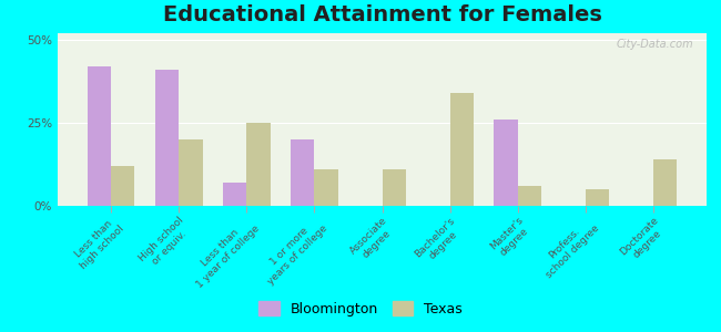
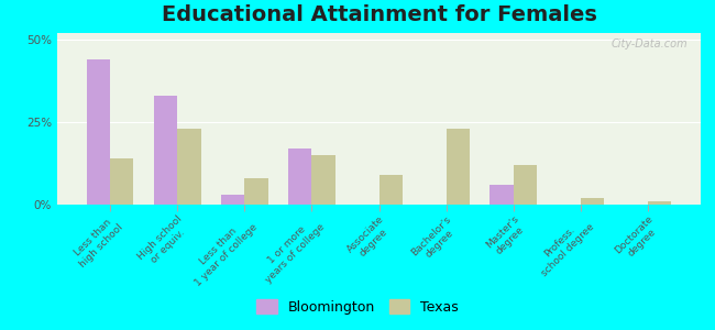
Bloomington/Less than high school: 42% -> 44%
Texas/Less than high school: 12% -> 14%
Bloomington/High school or equiv.: 41% -> 33%
Texas/High school or equiv.: 20% -> 23%
Bloomington/Less than 1 year of college: 7% -> 3%
Texas/Less than 1 year of college: 25% -> 8%
Bloomington/1 or more years of college: 20% -> 17%
Texas/1 or more years of college: 11% -> 15%
Texas/Associate degree: 11% -> 9%
Texas/Bachelor's degree: 34% -> 23%
Bloomington/Master's degree: 26% -> 6%
Texas/Master's degree: 6% -> 12%
Texas/Profess. school degree: 5% -> 2%
Texas/Doctorate degree: 14% -> 1%
